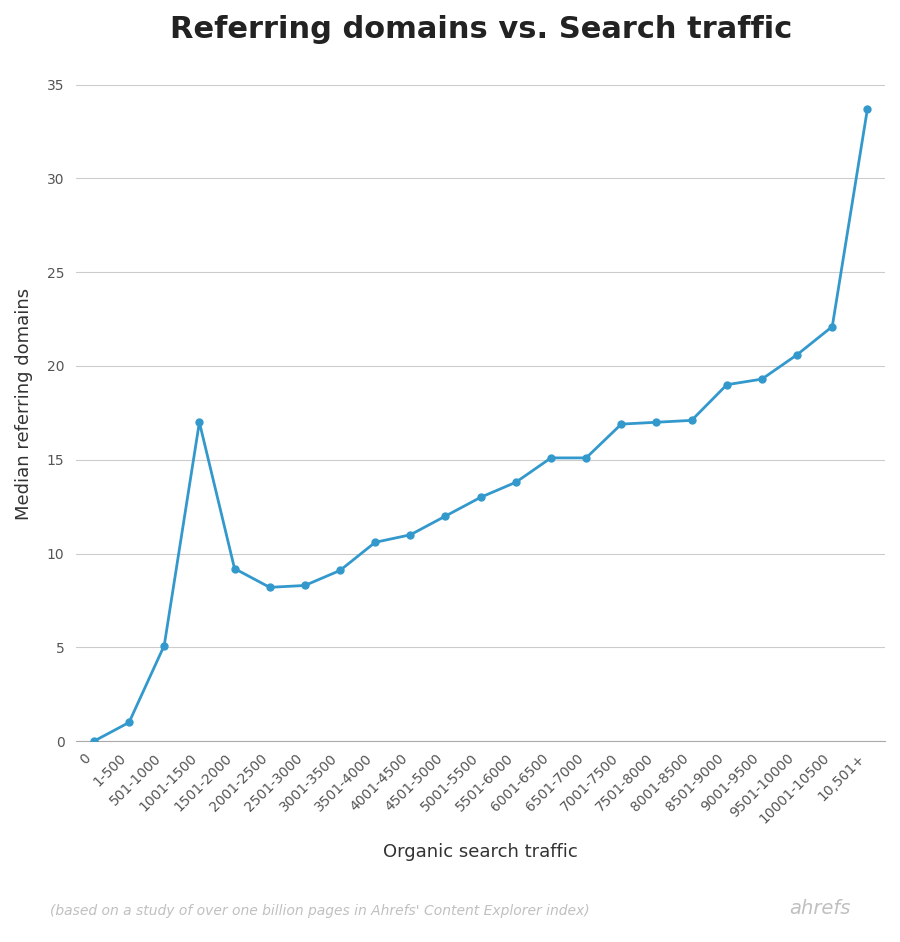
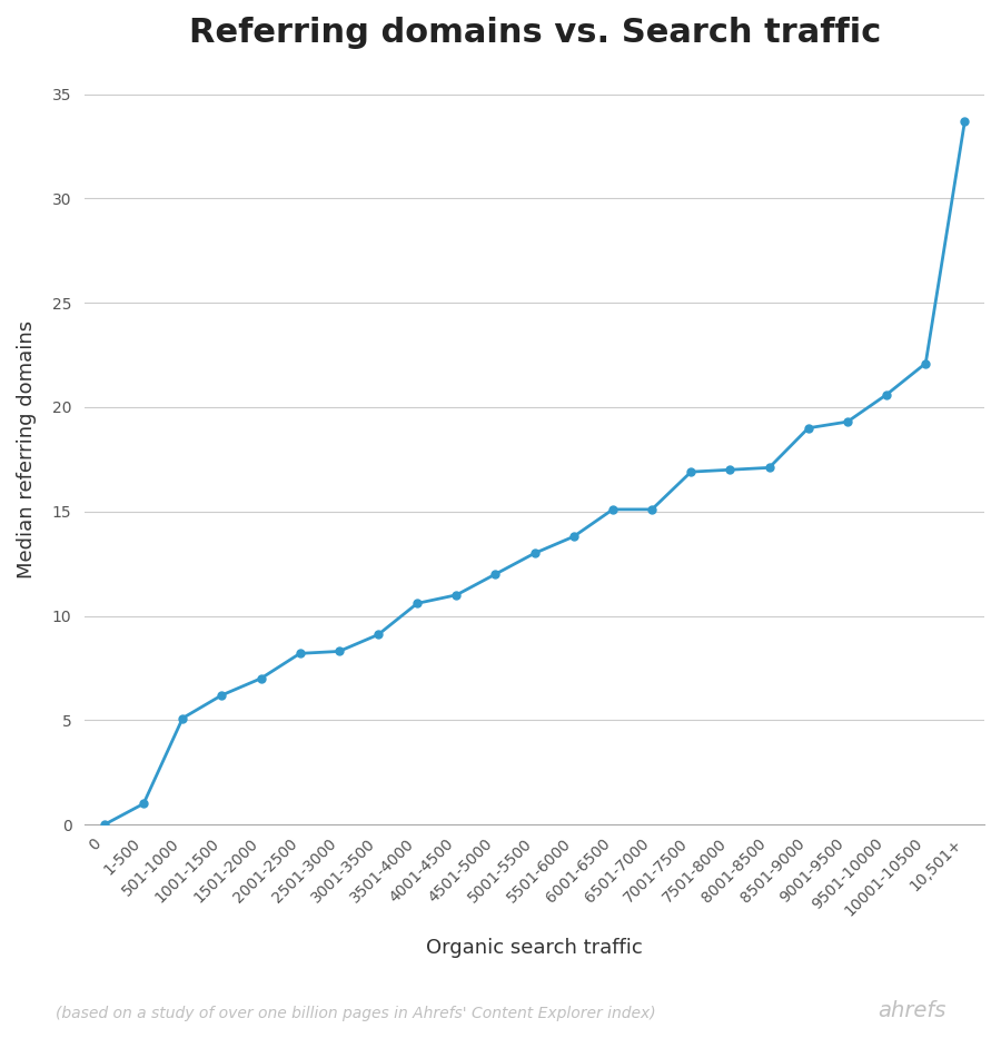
1001-1500: 17.0 -> 6.2
1501-2000: 9.2 -> 7.0
